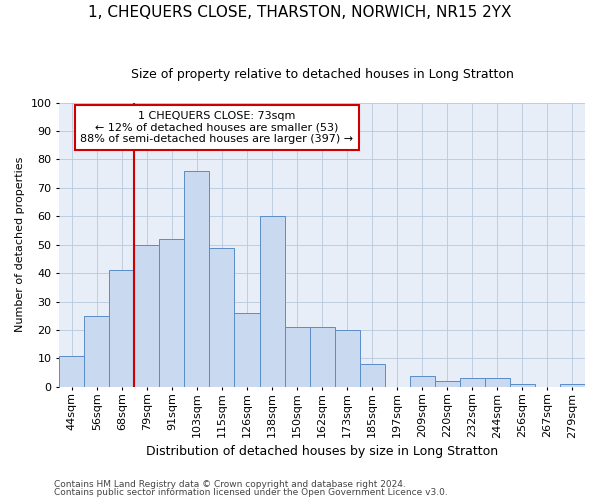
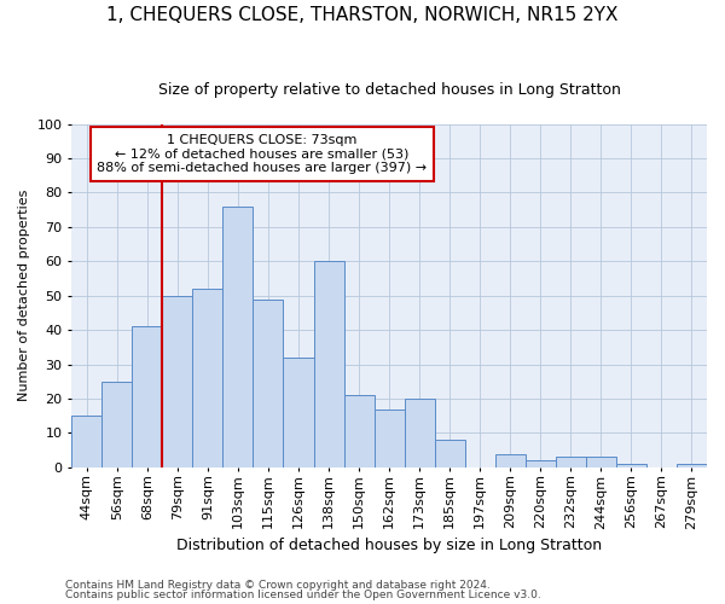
44sqm: 11 -> 15
126sqm: 26 -> 32
162sqm: 21 -> 17
